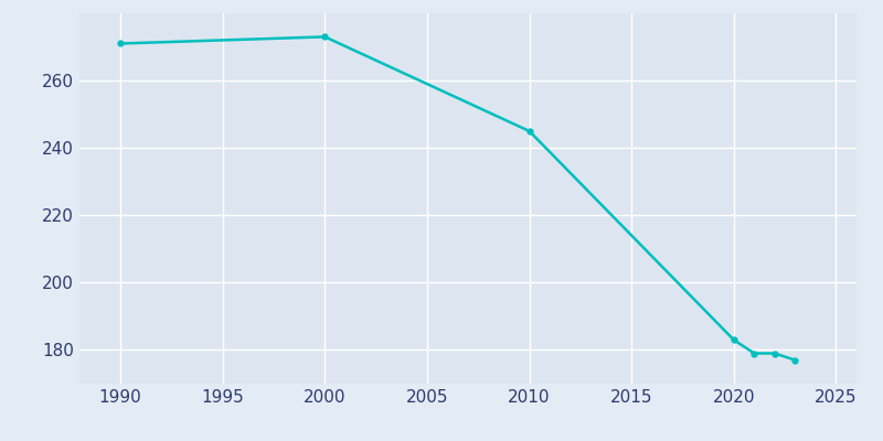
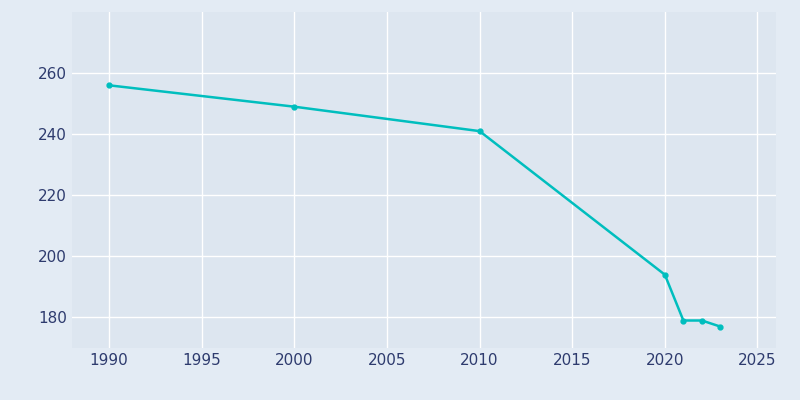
1990: 271 -> 256
2000: 273 -> 249
2010: 245 -> 241
2020: 183 -> 194
